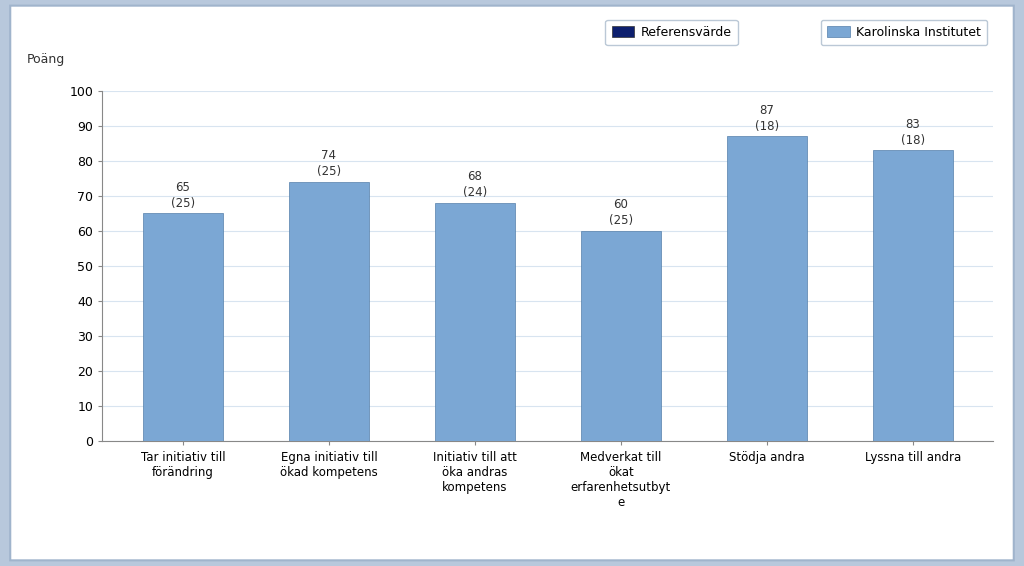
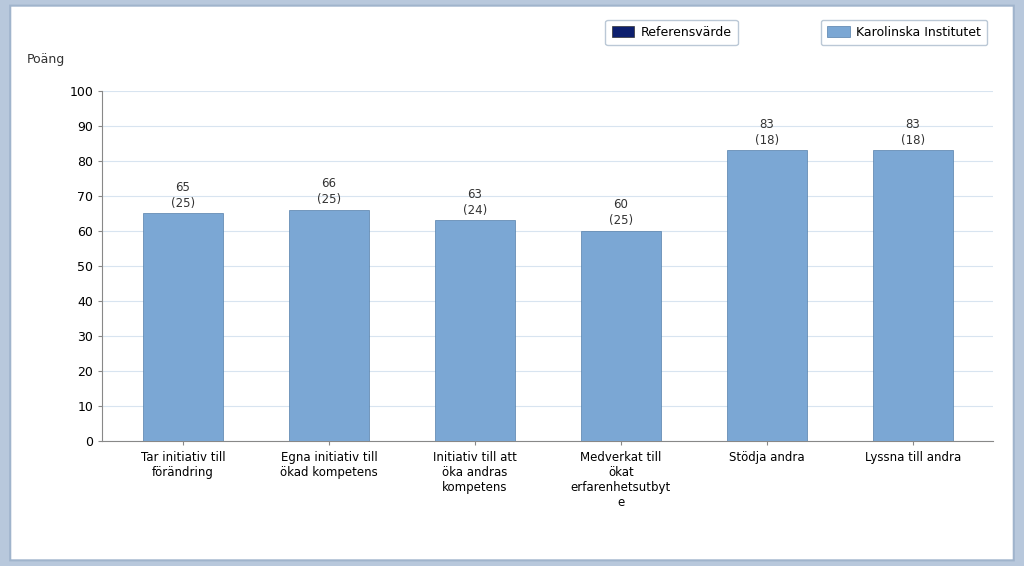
Egna initiativ till ökad kompetens: 74 -> 66
Initiativ till att öka andras kompetens: 68 -> 63
Stödja andra: 87 -> 83
